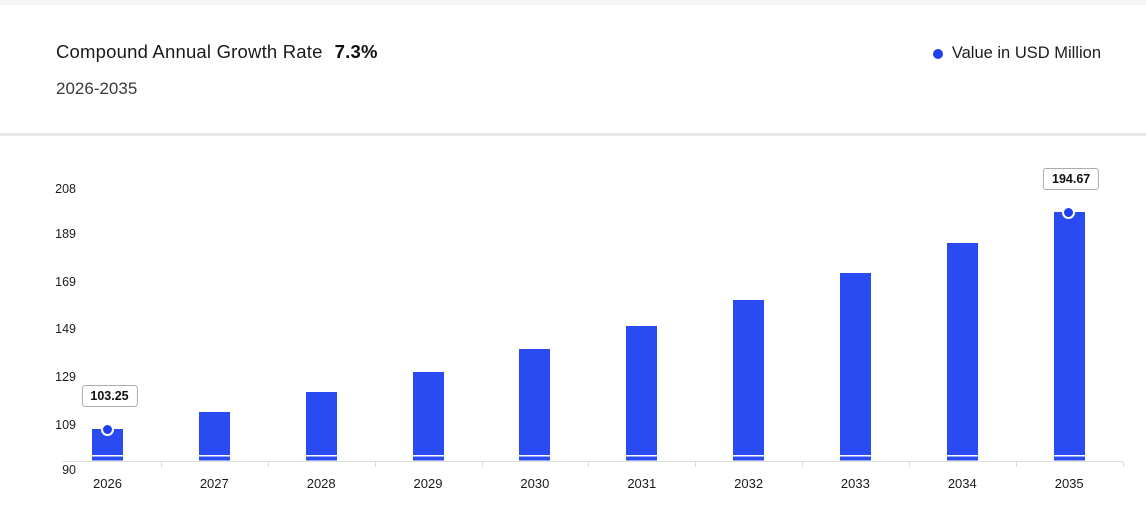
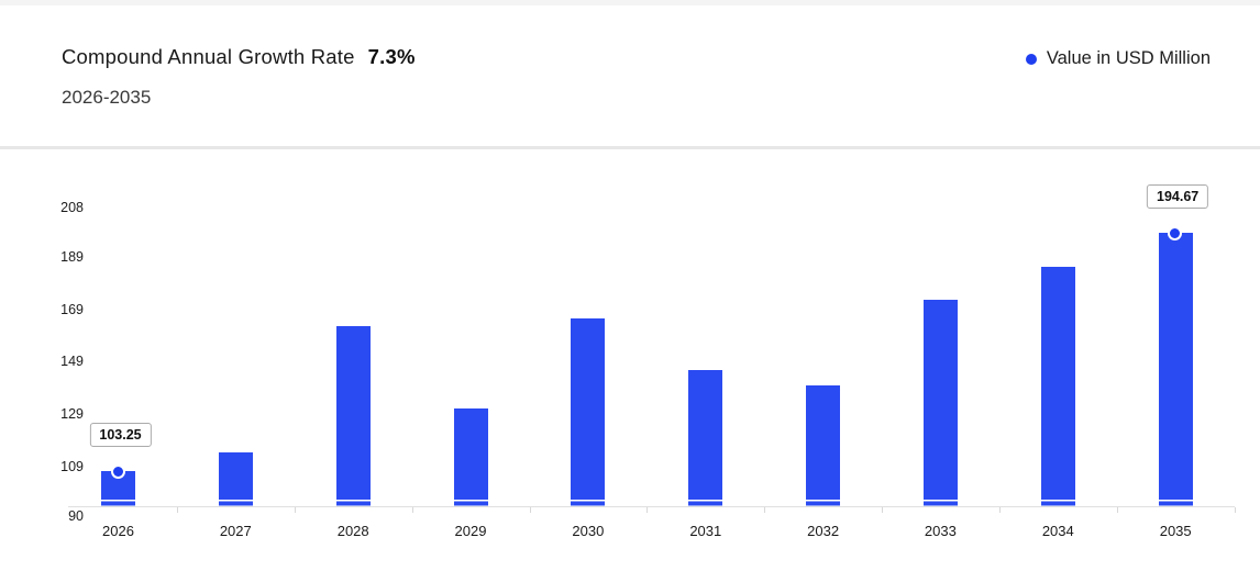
2028: 119 -> 159
2030: 137 -> 162
2031: 147 -> 142
2032: 158 -> 136
